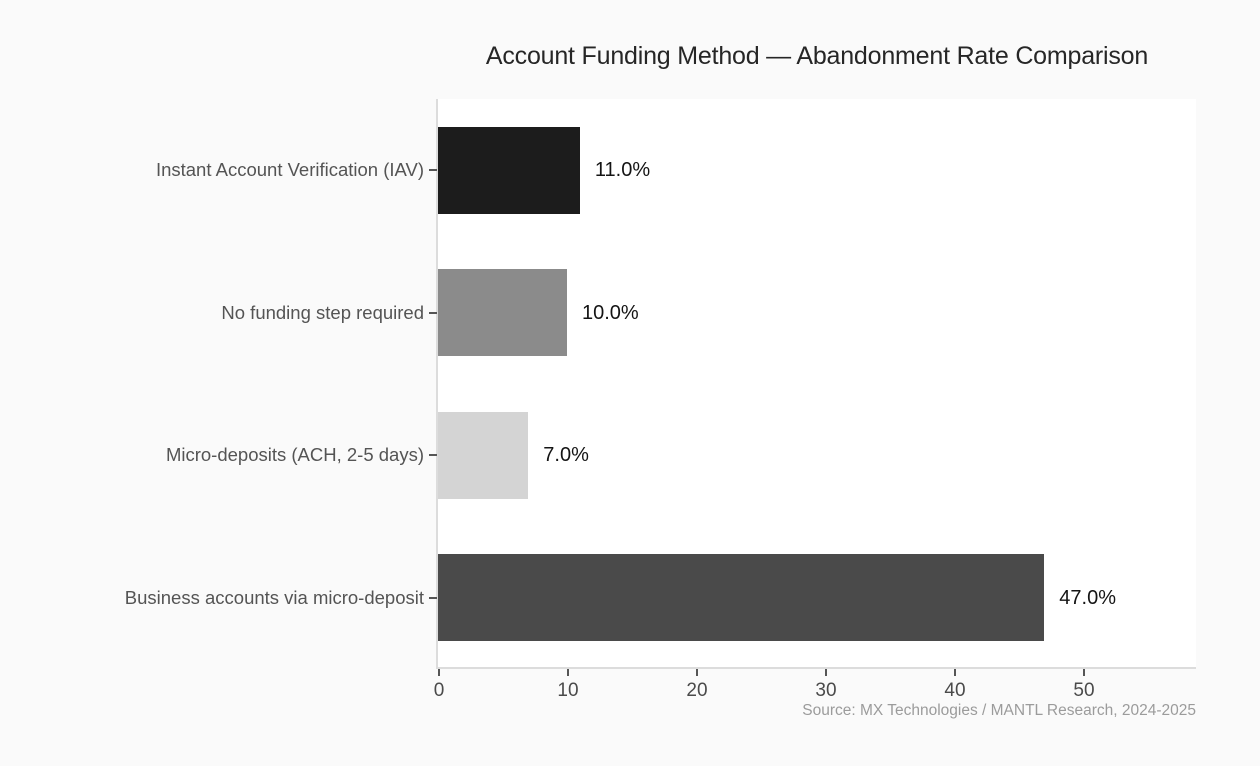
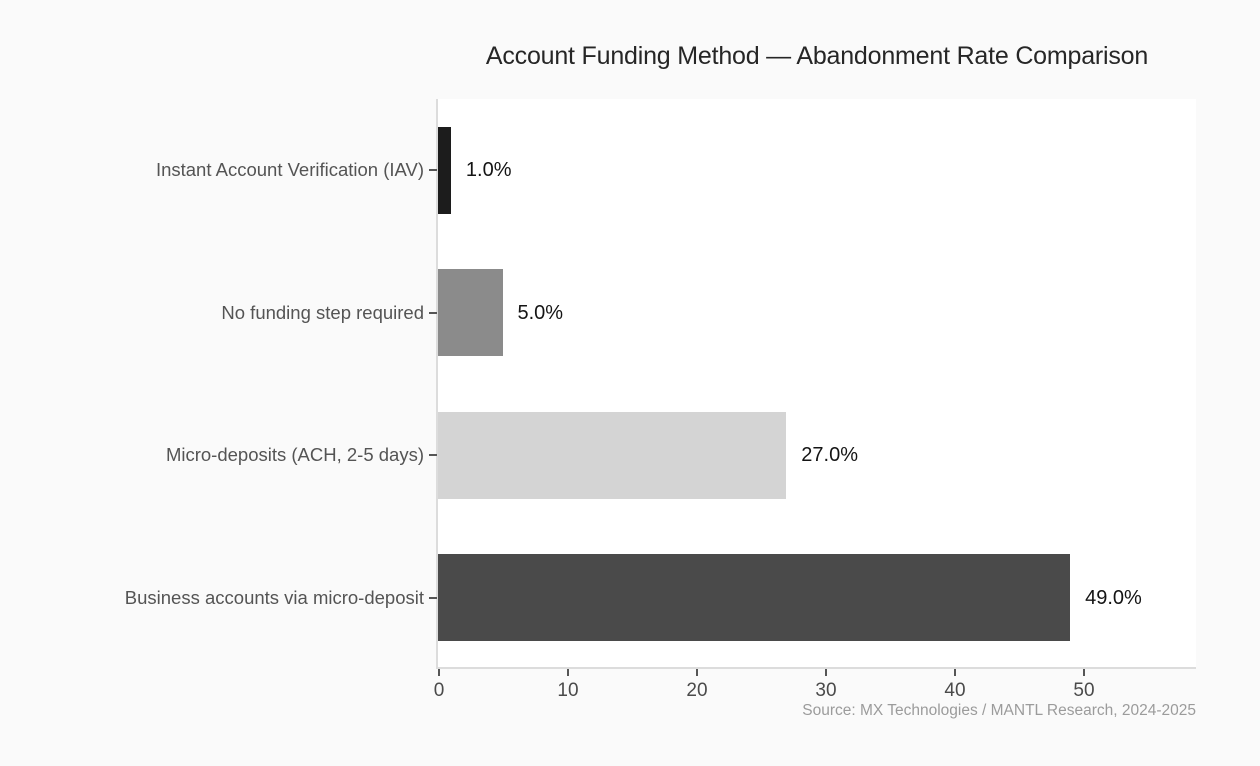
Instant Account Verification (IAV): 11.0% -> 1.0%
No funding step required: 10.0% -> 5.0%
Micro-deposits (ACH, 2-5 days): 7.0% -> 27.0%
Business accounts via micro-deposit: 47.0% -> 49.0%
